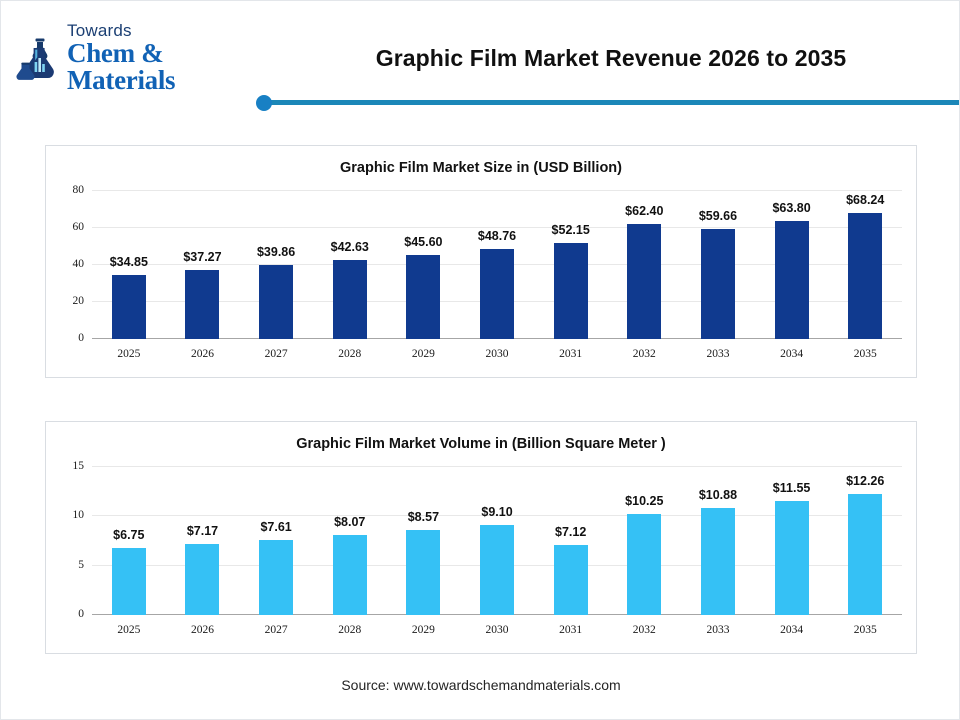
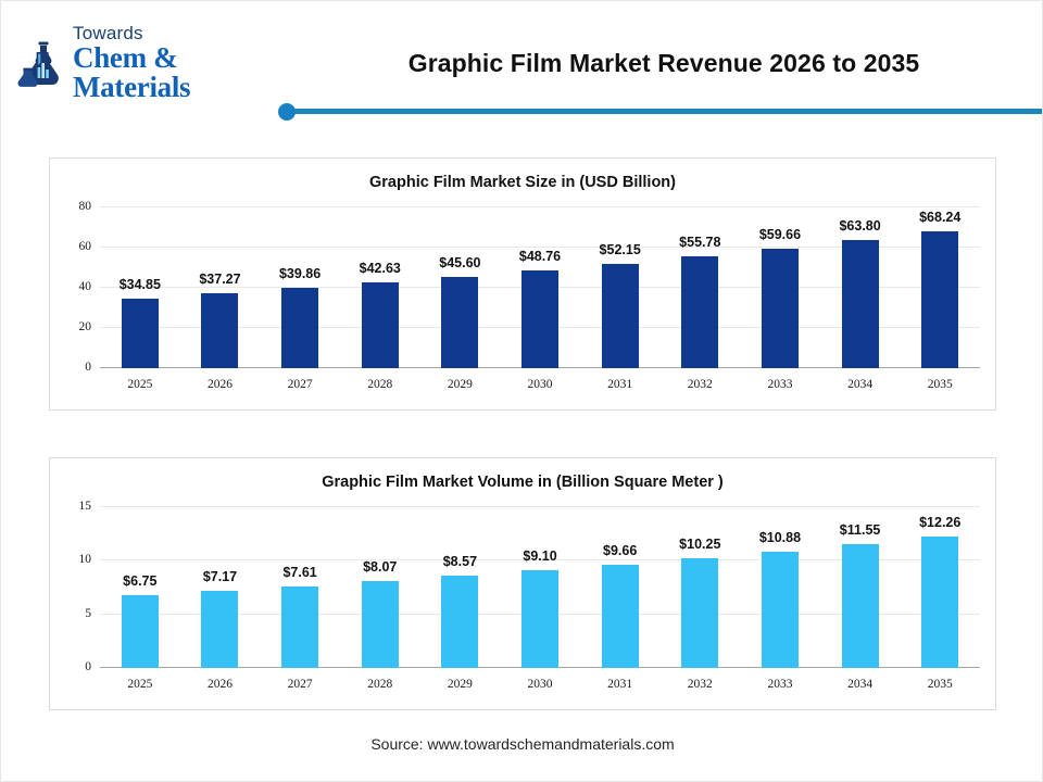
Graphic Film Market Size in (USD Billion)/2032: $62.40 -> $55.78
Graphic Film Market Volume in (Billion Square Meter )/2031: $7.12 -> $9.66
